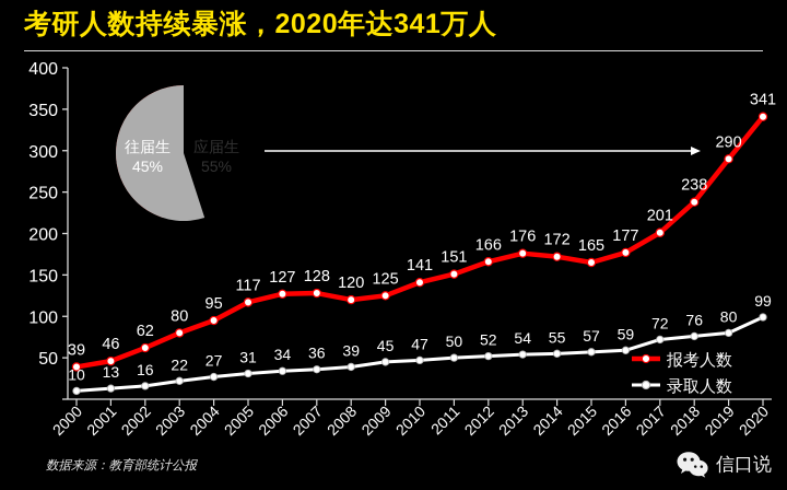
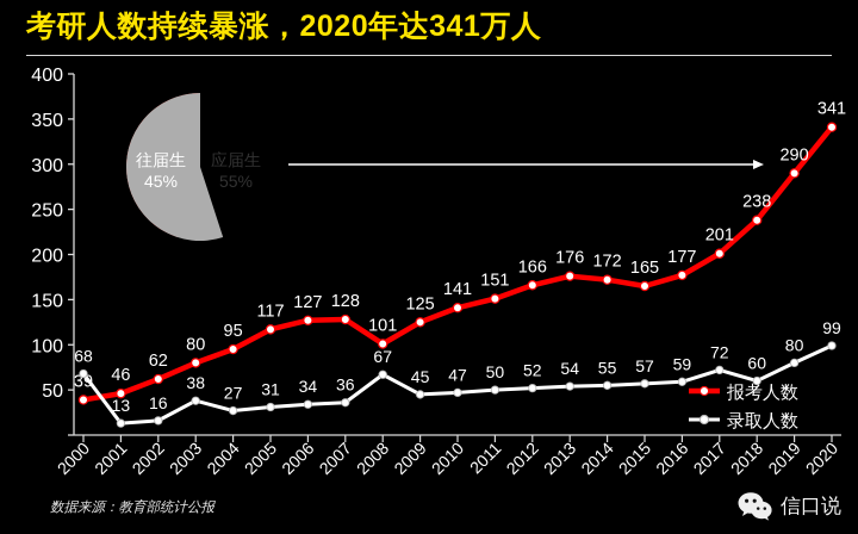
录取人数/2000: 10 -> 68
录取人数/2003: 22 -> 38
报考人数/2008: 120 -> 101
录取人数/2008: 39 -> 67
录取人数/2018: 76 -> 60
